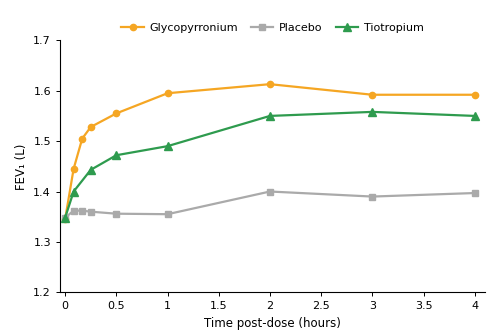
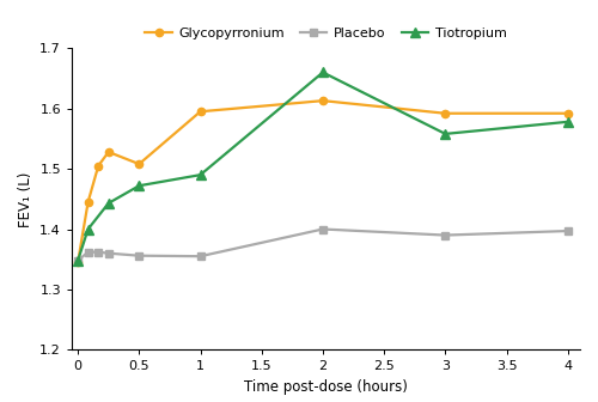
Glycopyrronium/0.5: 1.555 -> 1.508
Tiotropium/2: 1.550 -> 1.660
Tiotropium/4: 1.550 -> 1.578
